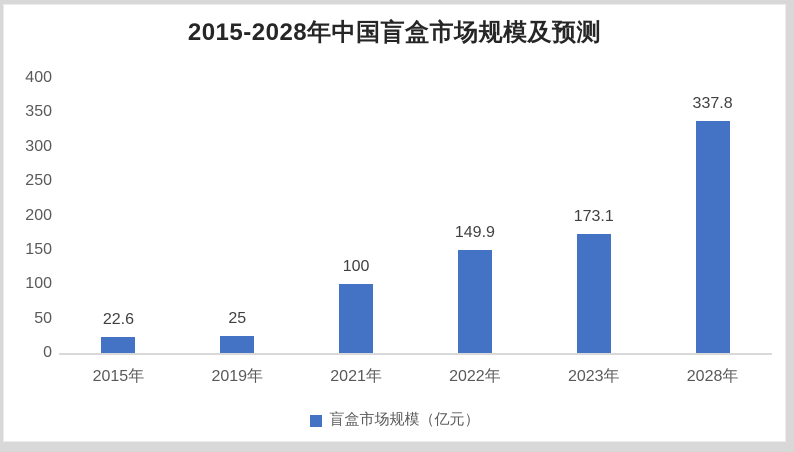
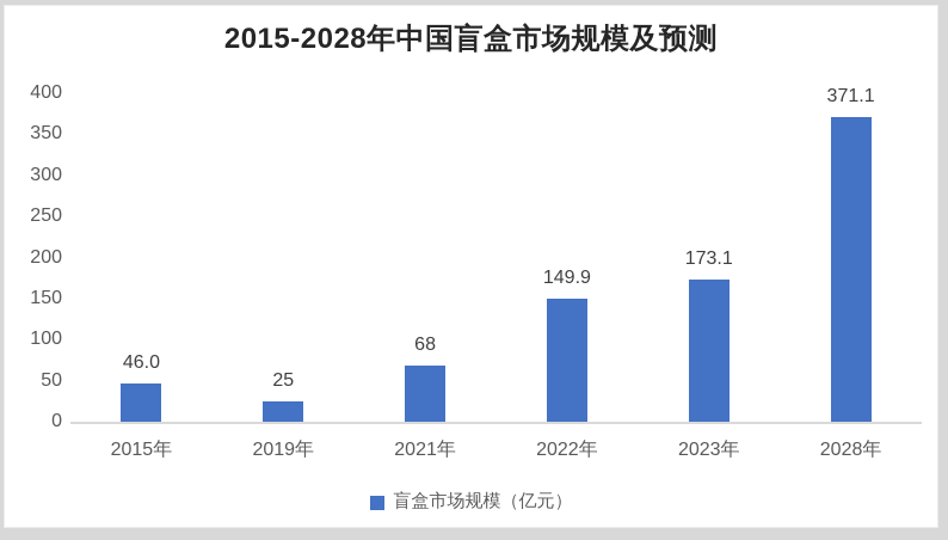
2015年: 22.6 -> 46.0
2021年: 100 -> 68
2028年: 337.8 -> 371.1
